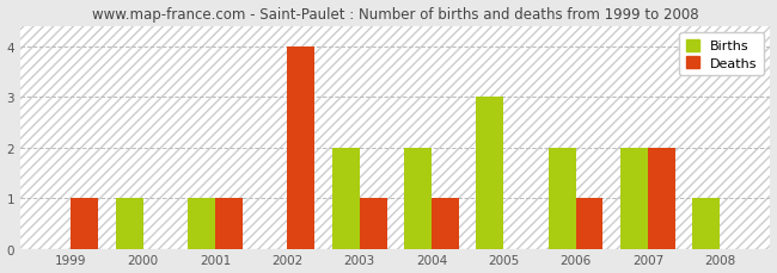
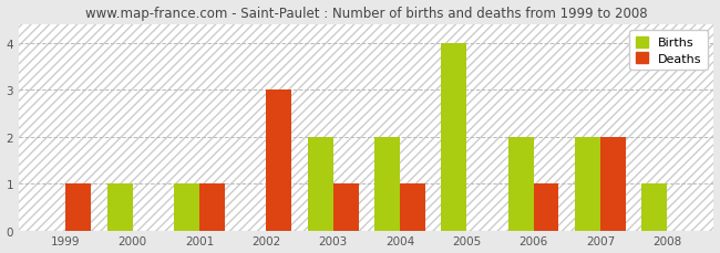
Deaths/2002: 4 -> 3
Births/2005: 3 -> 4
